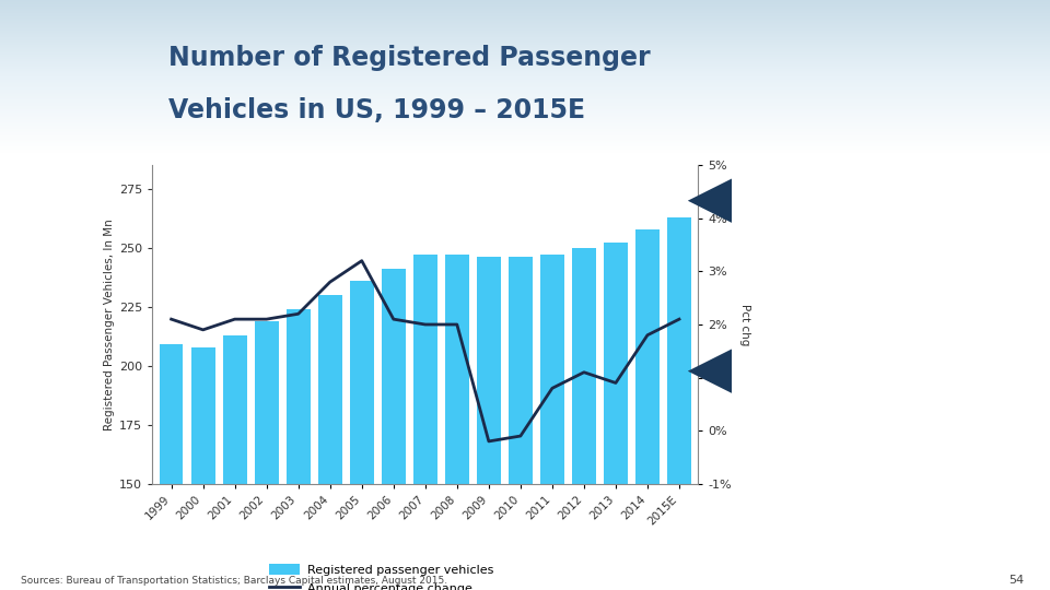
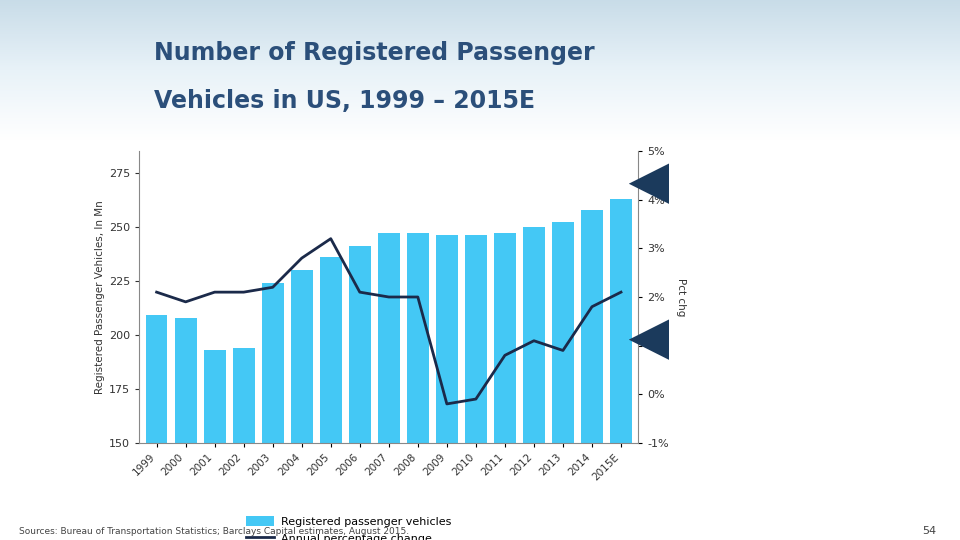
Registered passenger vehicles/2001: 213 -> 193
Registered passenger vehicles/2002: 219 -> 194
